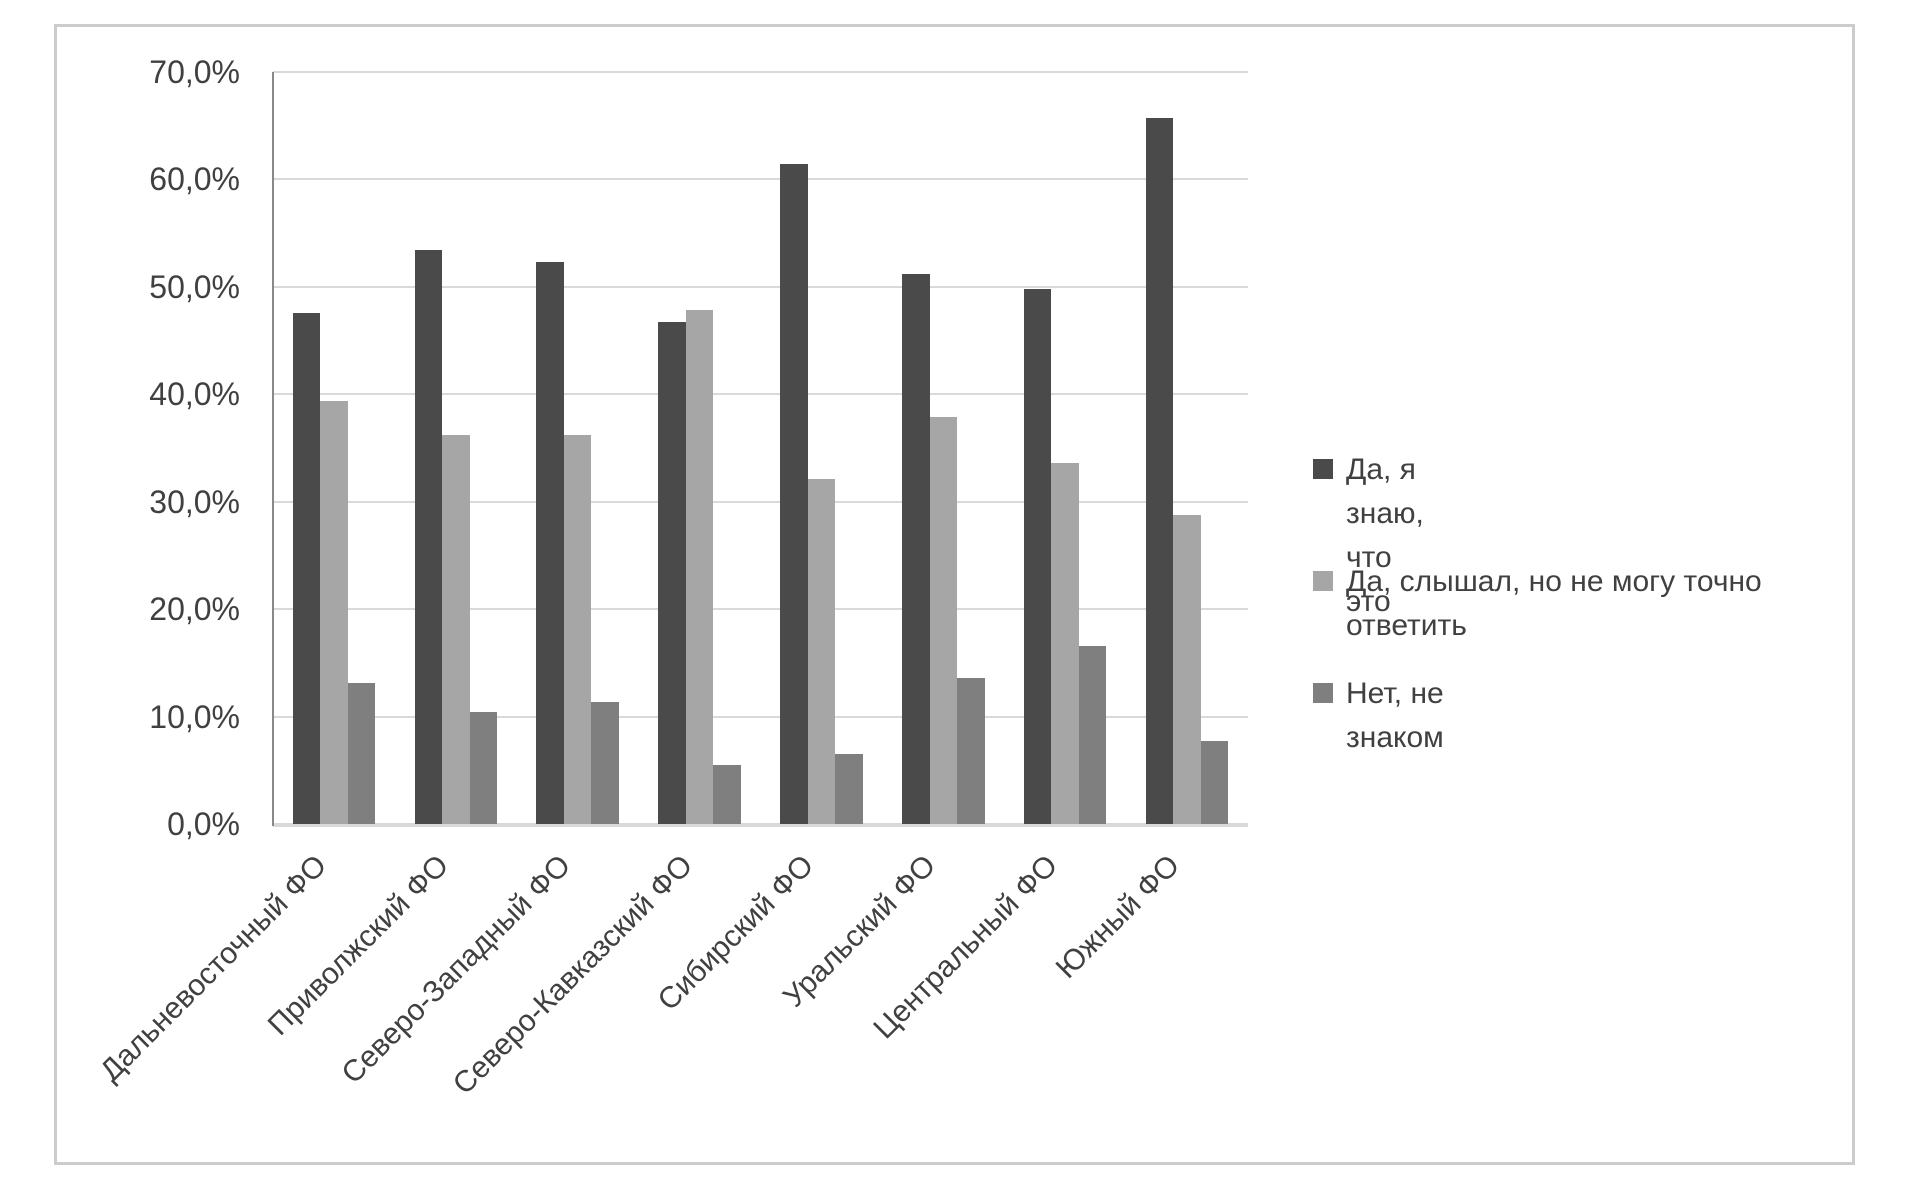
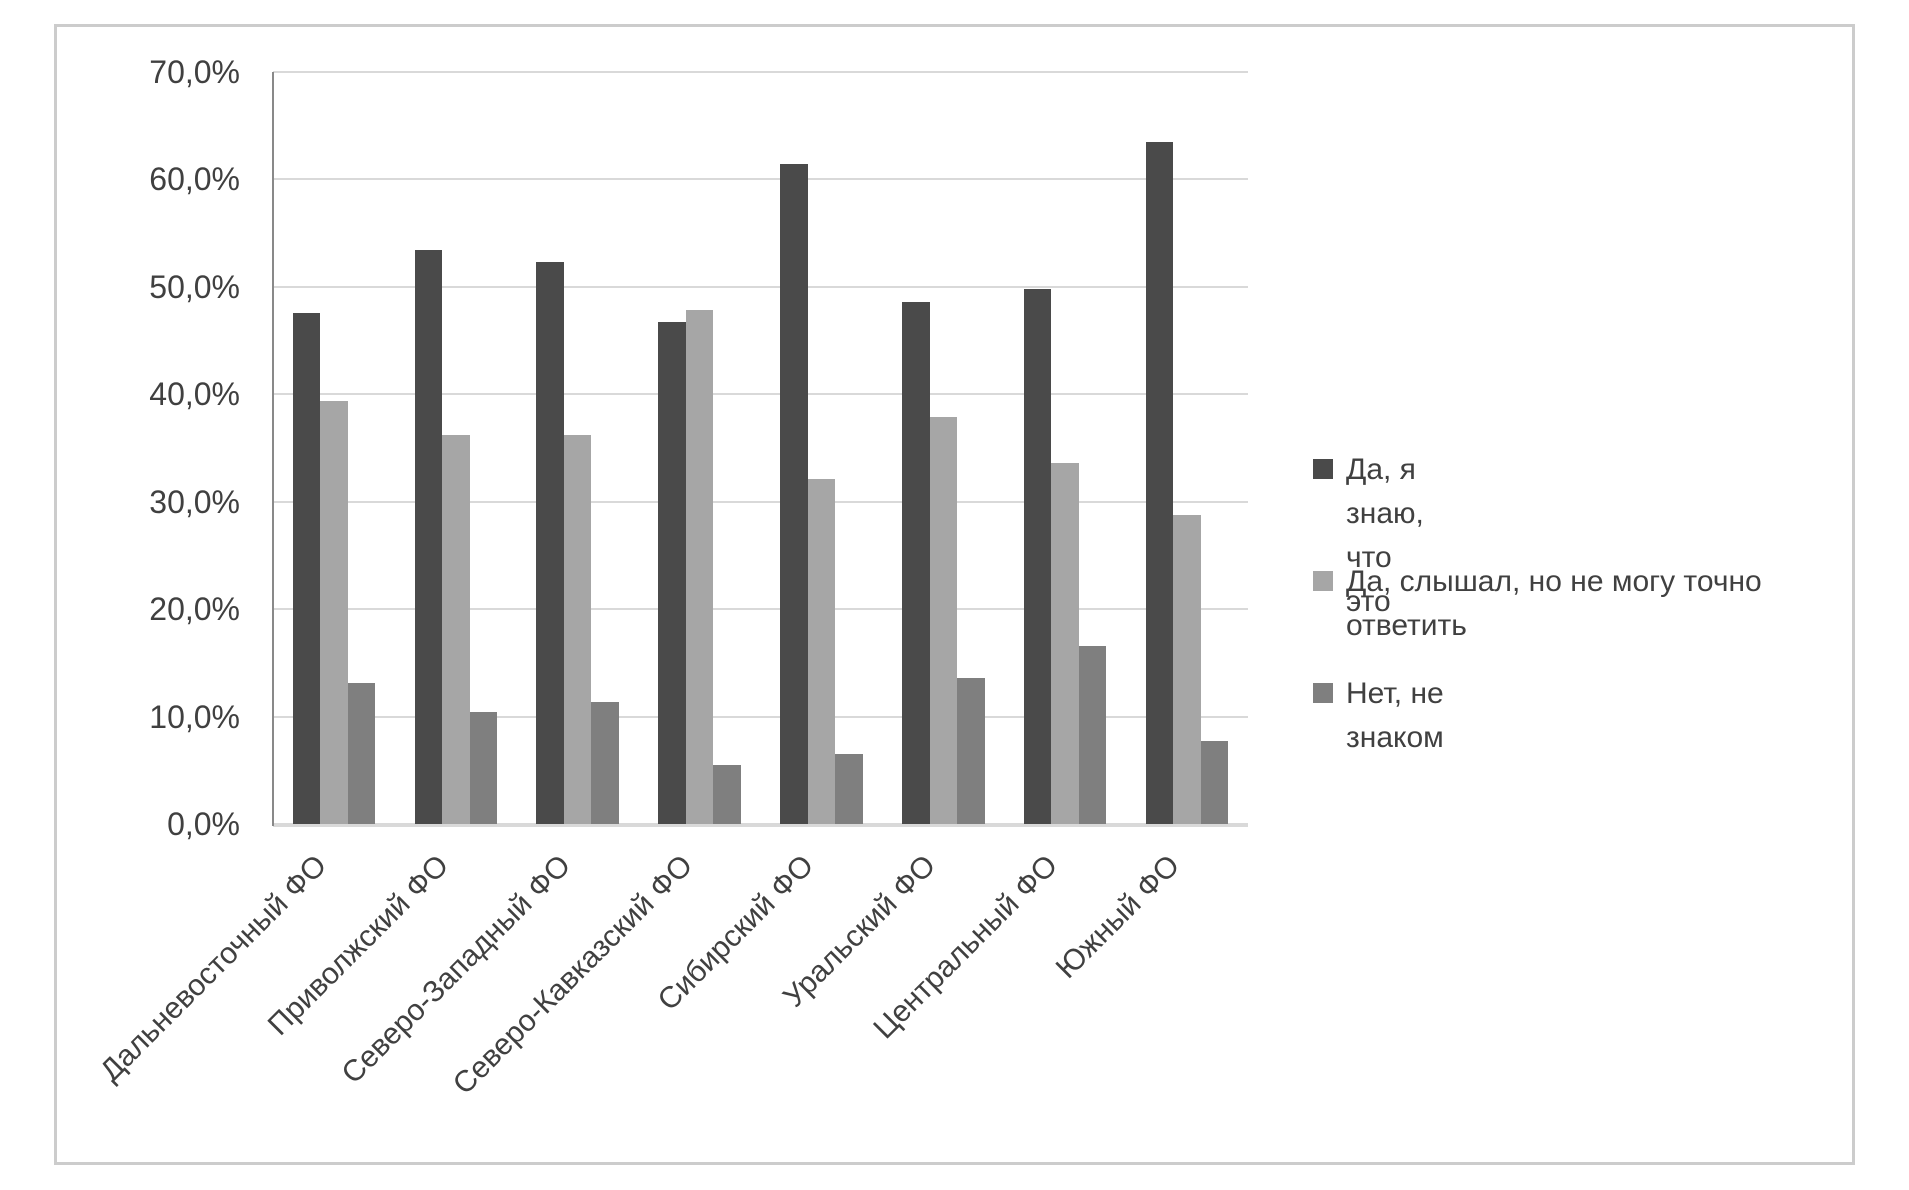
Да, я знаю, что это/Уральский ФО: 51,2% -> 48,6%
Да, я знаю, что это/Южный ФО: 65,7% -> 63,5%
